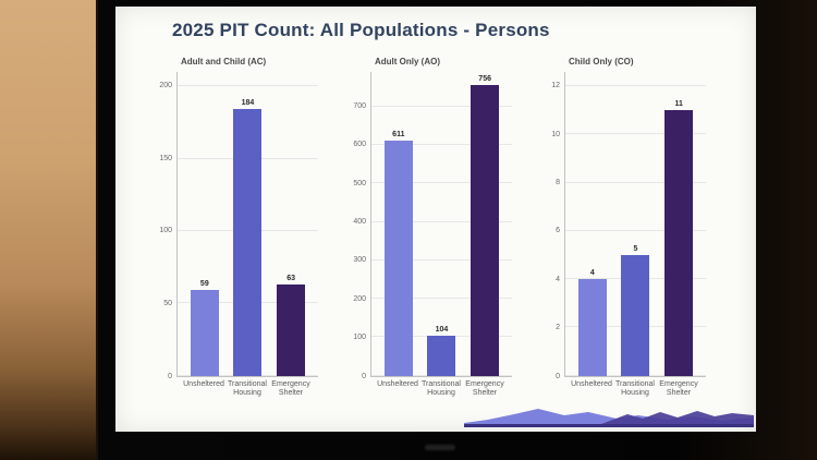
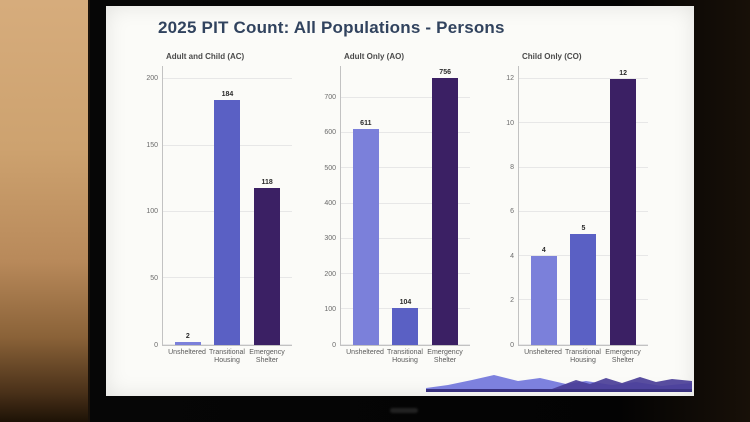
Adult and Child (AC)/Unsheltered: 59 -> 2
Adult and Child (AC)/Emergency Shelter: 63 -> 118
Child Only (CO)/Emergency Shelter: 11 -> 12
